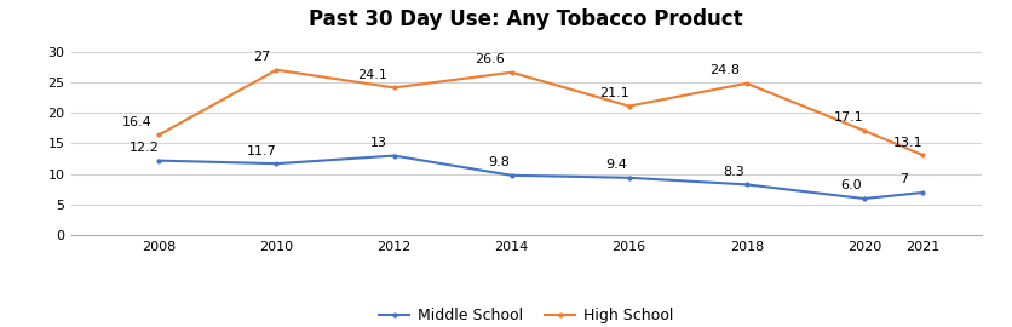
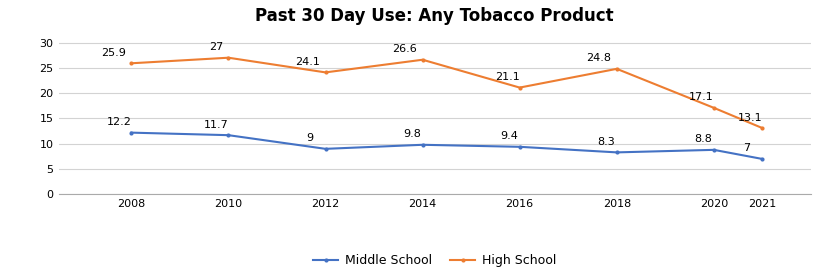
High School/2008: 16.4 -> 25.9
Middle School/2012: 13 -> 9
Middle School/2020: 6.0 -> 8.8
